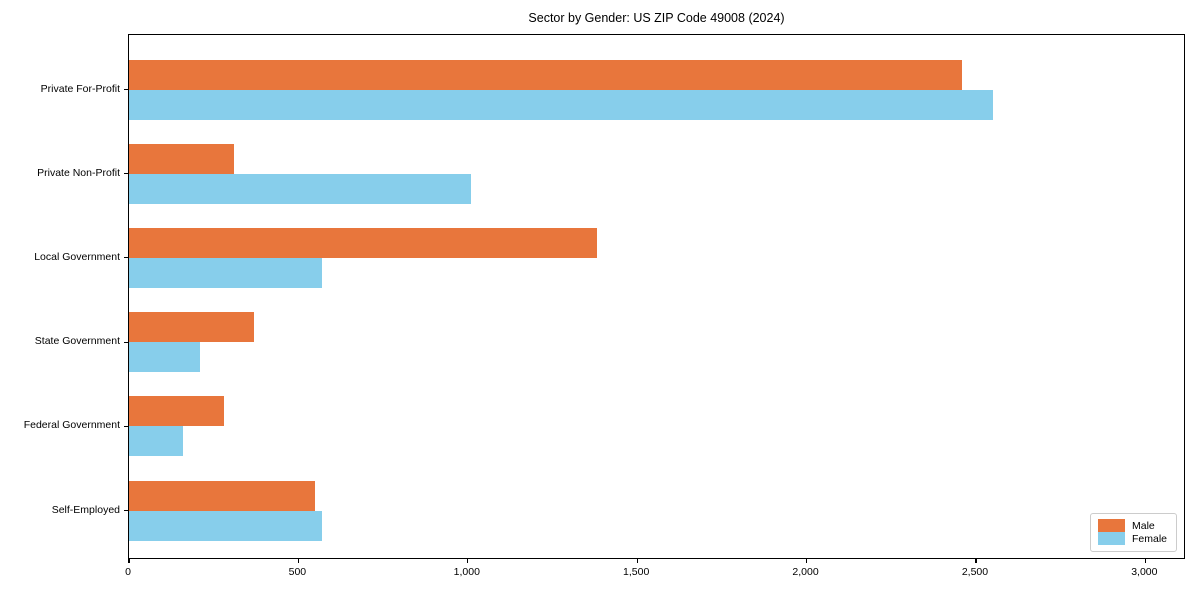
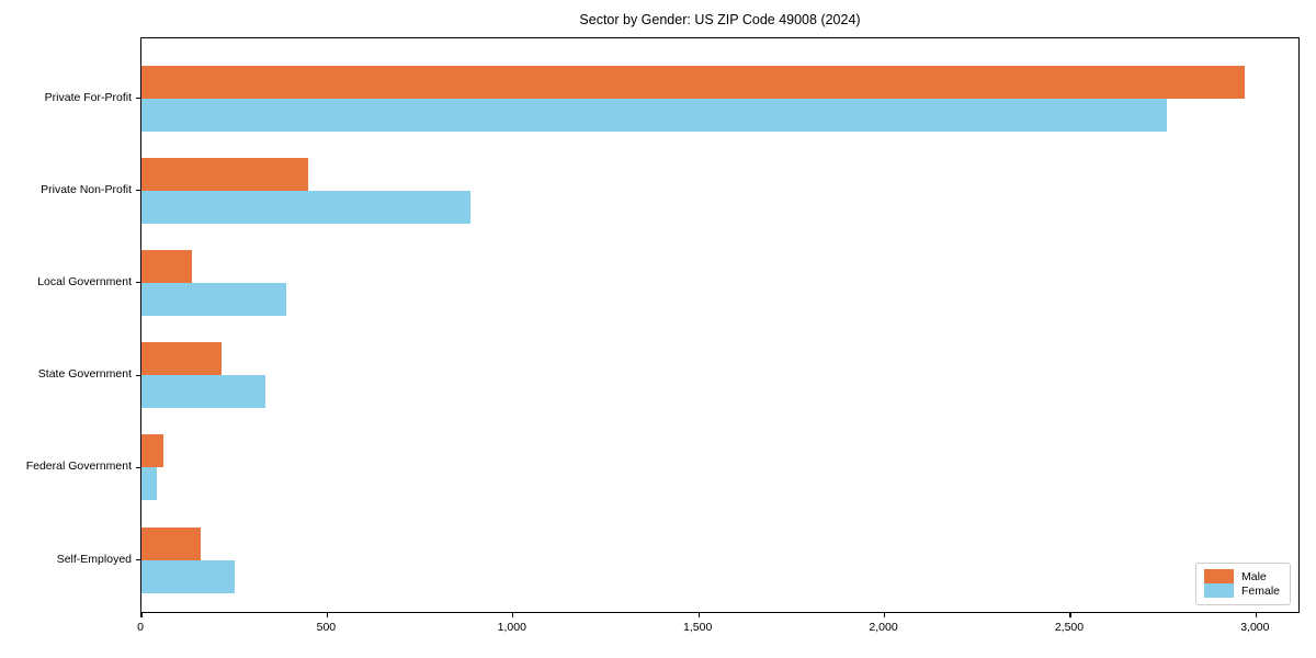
Male/Private For-Profit: 2460 -> 2970
Female/Private For-Profit: 2550 -> 2760
Male/Private Non-Profit: 310 -> 450
Female/Private Non-Profit: 1010 -> 880
Male/Local Government: 1380 -> 140
Female/Local Government: 570 -> 390
Male/State Government: 370 -> 220
Female/State Government: 210 -> 340
Male/Federal Government: 280 -> 60
Female/Federal Government: 160 -> 40
Male/Self-Employed: 550 -> 160
Female/Self-Employed: 570 -> 250
